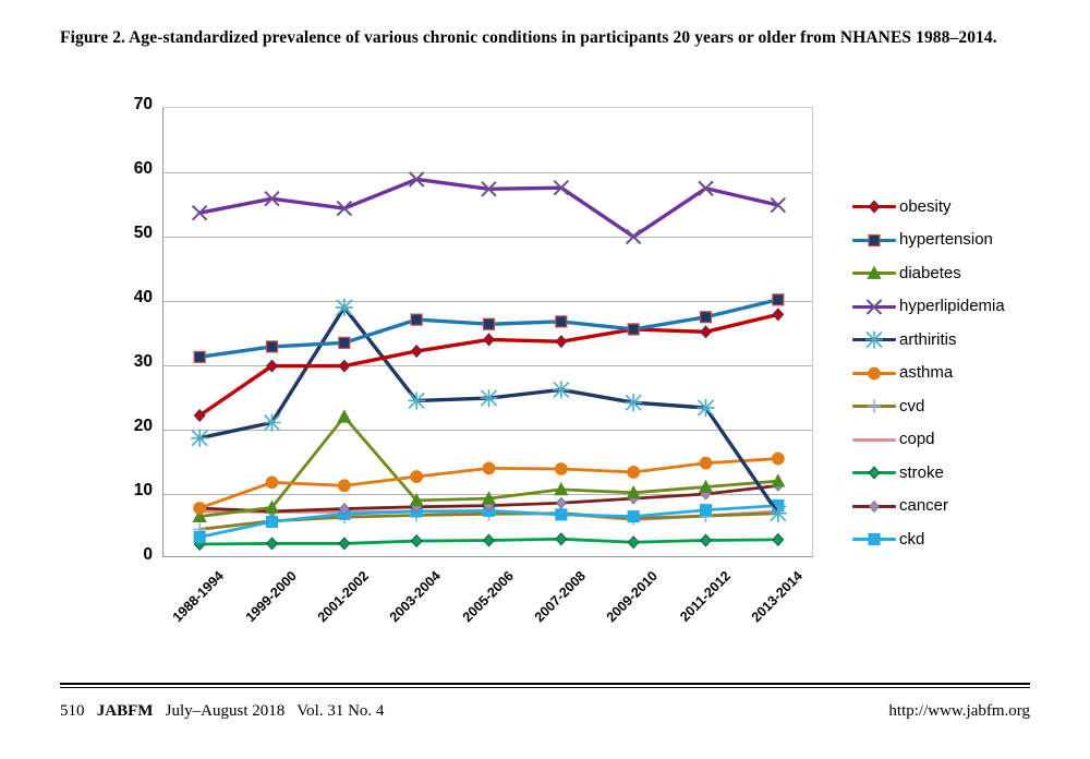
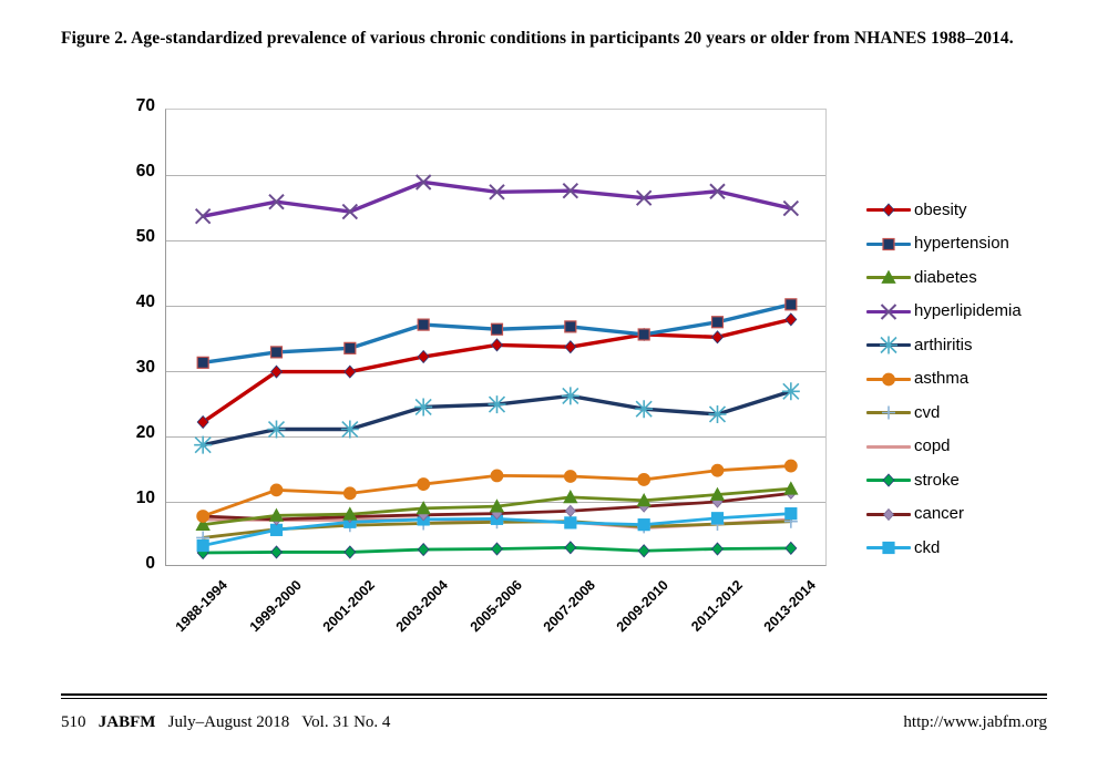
diabetes/2001-2002: 22 -> 8
arthiritis/2001-2002: 39 -> 21
hyperlipidemia/2009-2010: 50 -> 56
arthiritis/2013-2014: 7 -> 27
